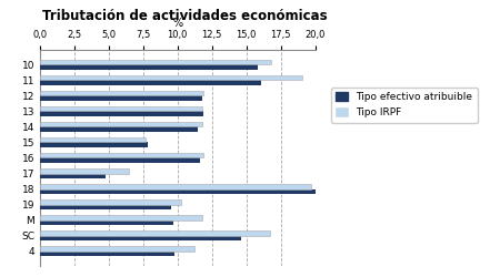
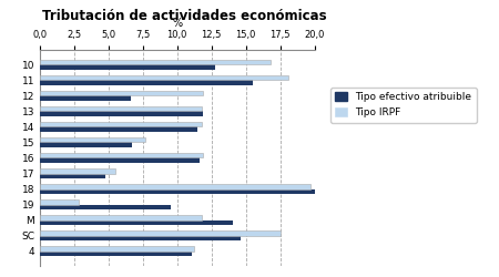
Tipo efectivo atribuible/10: 15,8 -> 12,8
Tipo IRPF/11: 19,1 -> 18,1
Tipo efectivo atribuible/11: 16,1 -> 15,5
Tipo efectivo atribuible/12: 11,8 -> 6,6
Tipo efectivo atribuible/15: 7,8 -> 6,7
Tipo IRPF/17: 6,5 -> 5,5
Tipo IRPF/19: 10,3 -> 2,8
Tipo efectivo atribuible/M: 9,7 -> 14,1
Tipo IRPF/SC: 16,7 -> 17,5
Tipo efectivo atribuible/4: 9,8 -> 11,1
